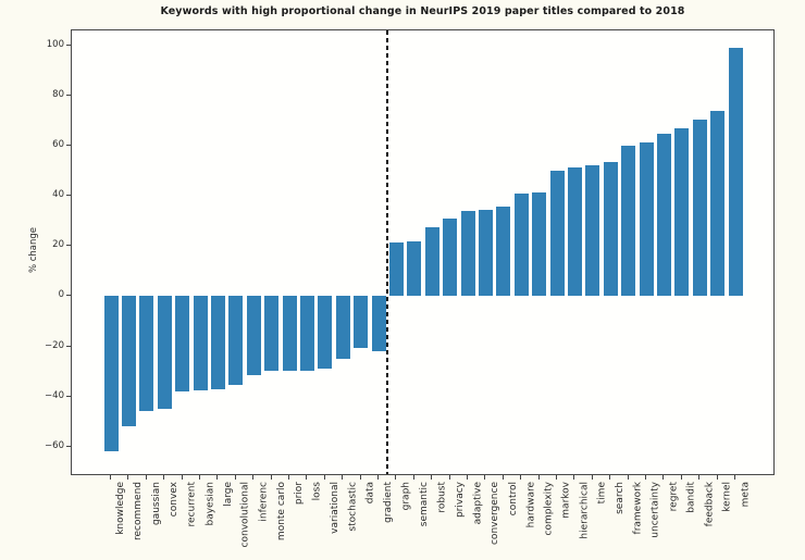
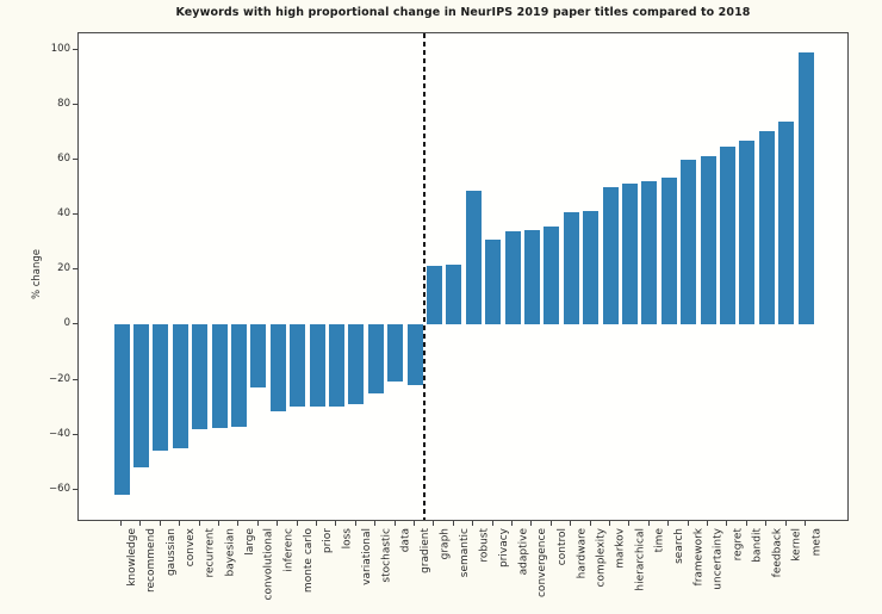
convolutional: -36 -> -23
robust: 28 -> 49
